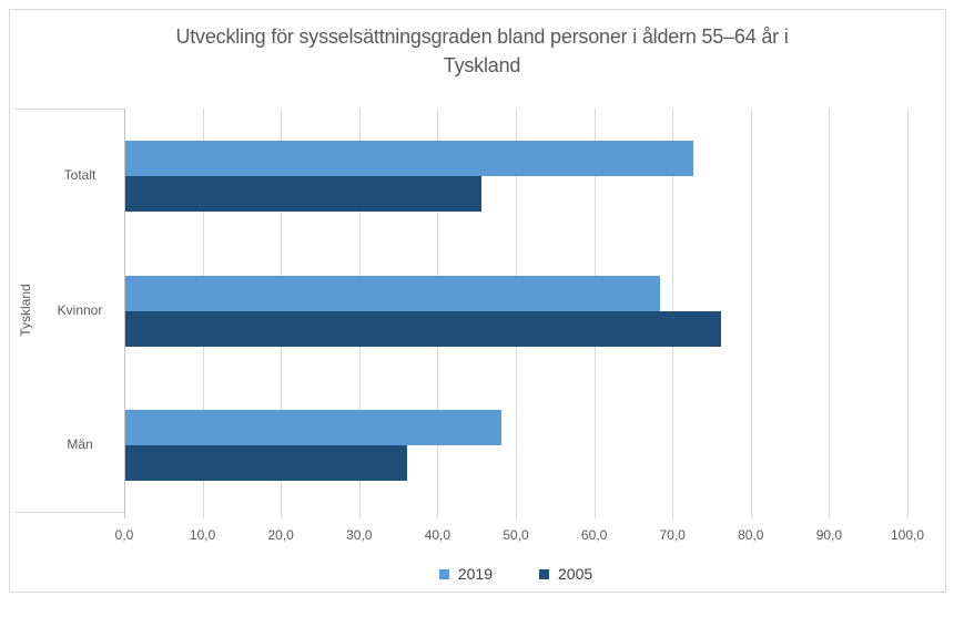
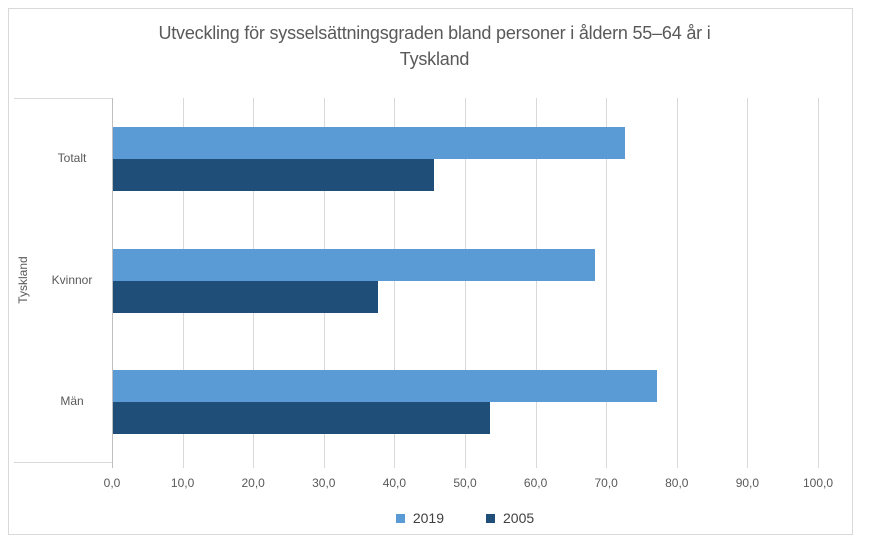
2005/Kvinnor: 76 -> 38
2019/Män: 48 -> 77
2005/Män: 36 -> 53
